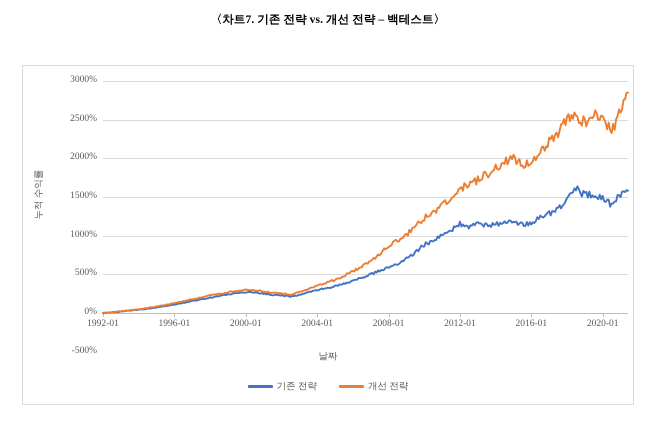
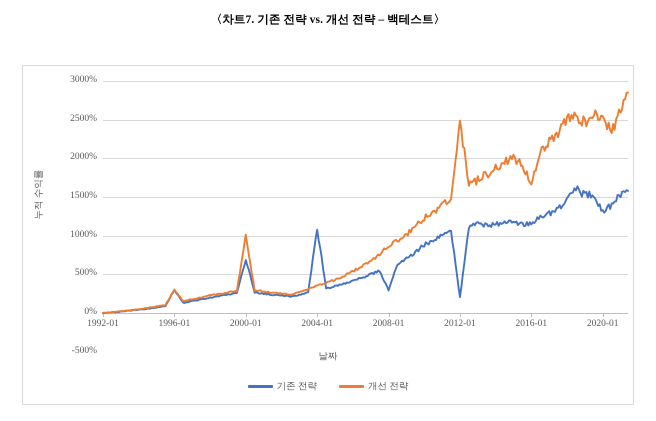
기존 전략/1996-01: 100% -> 300%
개선 전략/1996-01: 100% -> 300%
기존 전략/2000-01: 300% -> 700%
개선 전략/2000-01: 300% -> 1000%
기존 전략/2004-01: 300% -> 1100%
기존 전략/2008-01: 600% -> 300%
기존 전략/2012-01: 1200% -> 200%
개선 전략/2012-01: 1600% -> 2500%
개선 전략/2016-01: 2000% -> 1700%
기존 전략/2020-01: 1500% -> 1300%
